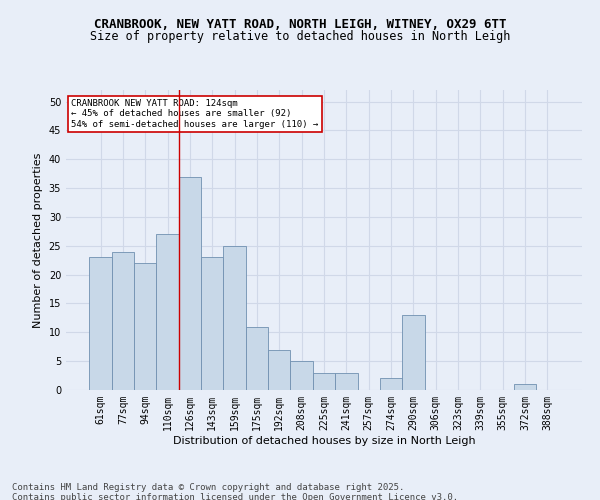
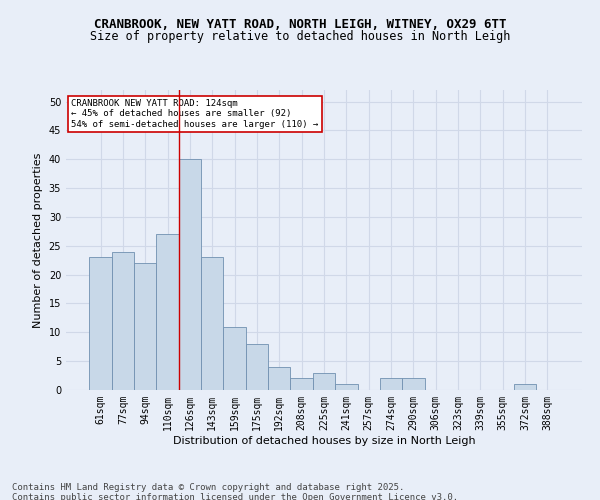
126sqm: 37 -> 40
159sqm: 25 -> 11
175sqm: 11 -> 8
192sqm: 7 -> 4
208sqm: 5 -> 2
241sqm: 3 -> 1
290sqm: 13 -> 2
